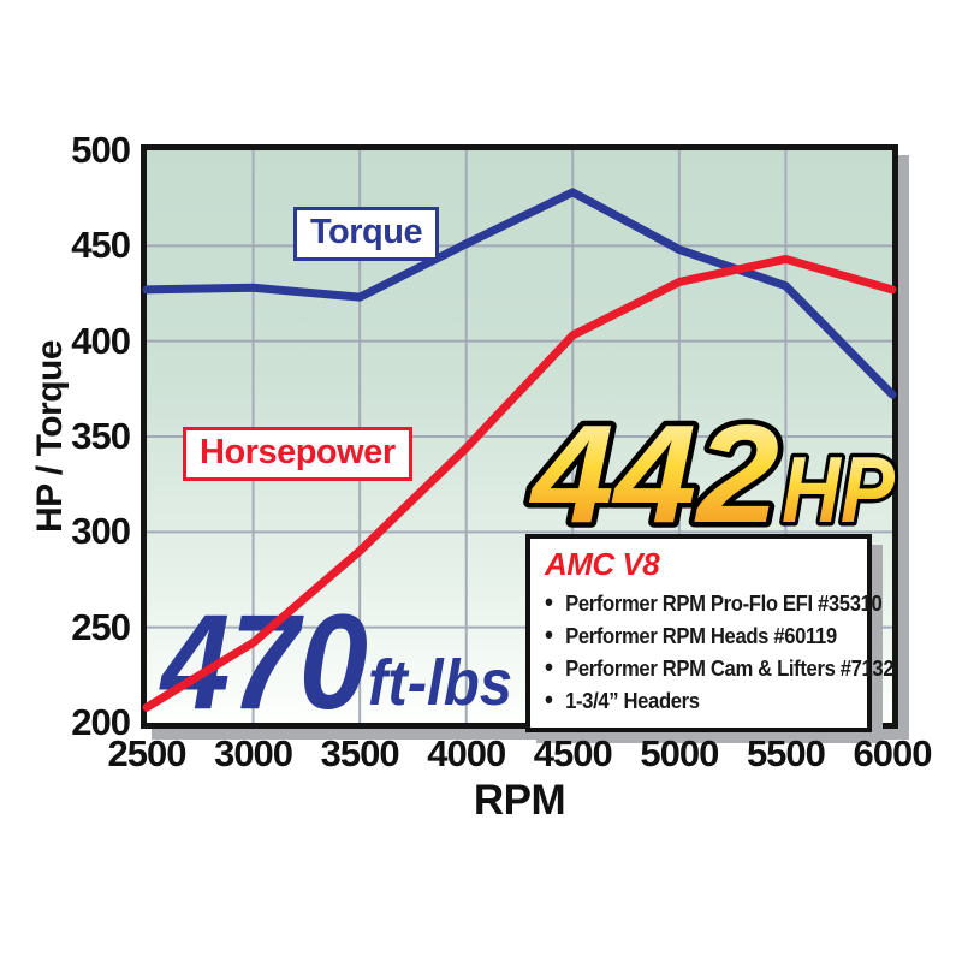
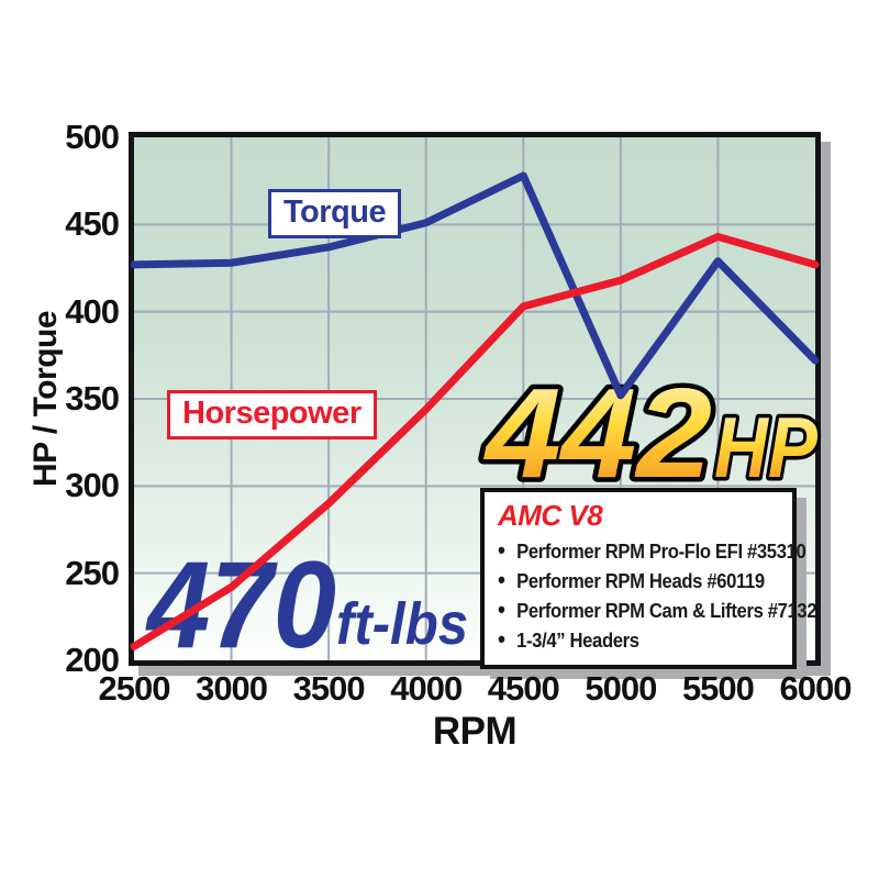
Torque/3500: 423 -> 437
Torque/5000: 448 -> 352
Horsepower/5000: 431 -> 418
